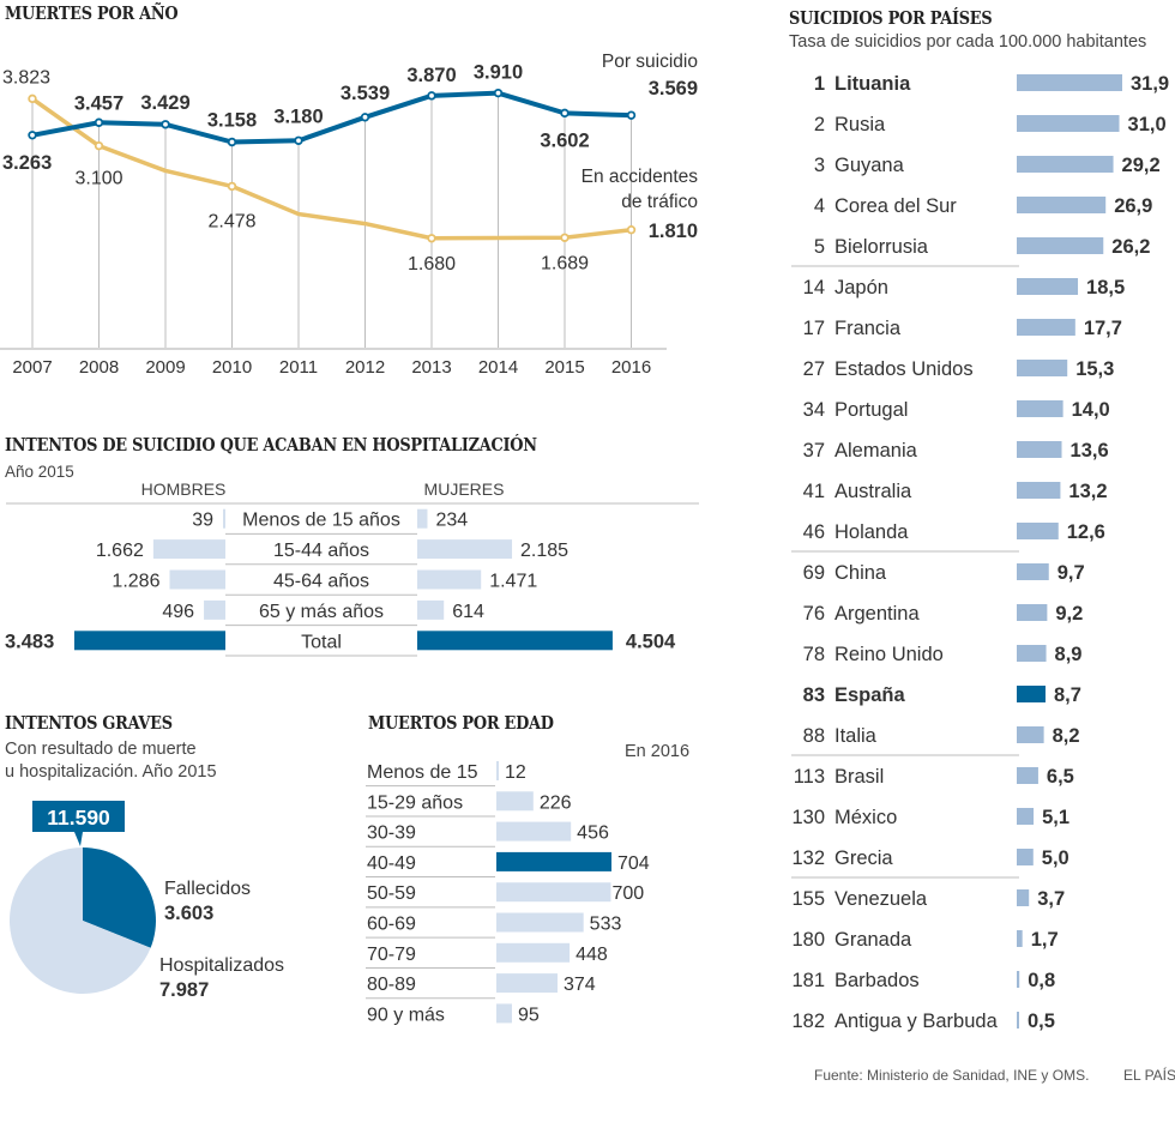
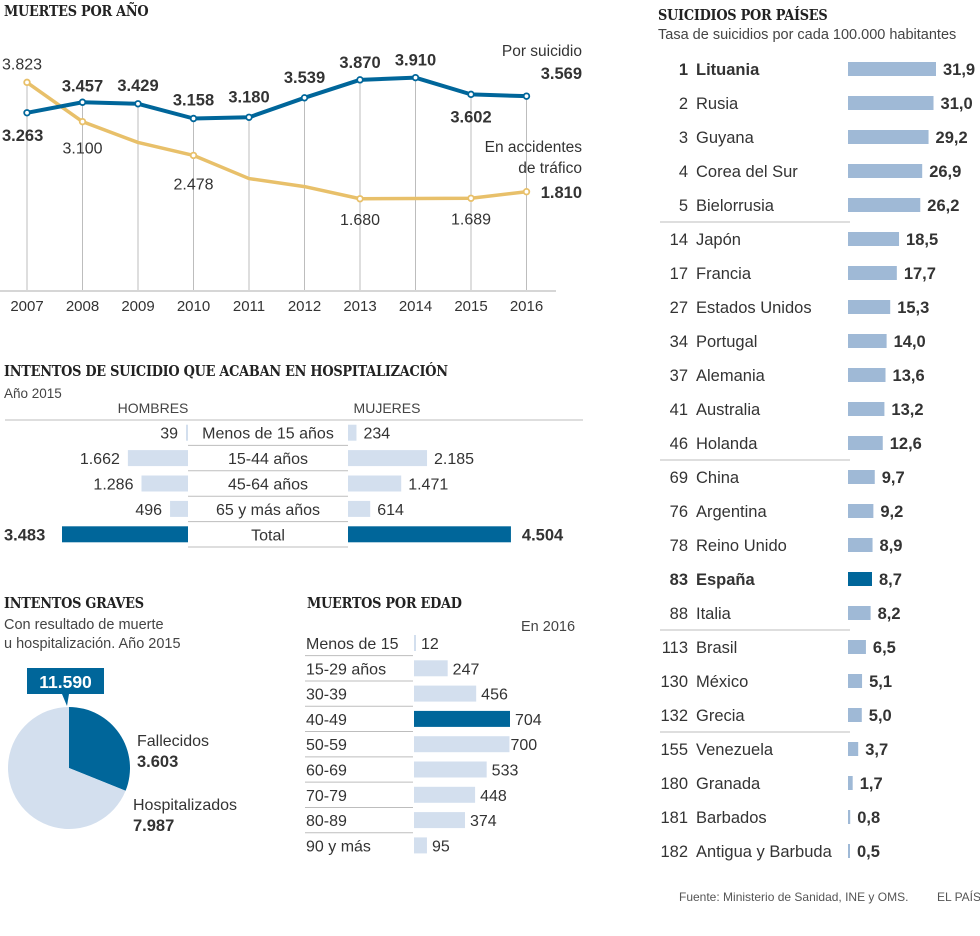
MUERTOS POR EDAD/15-29 años: 226 -> 247
